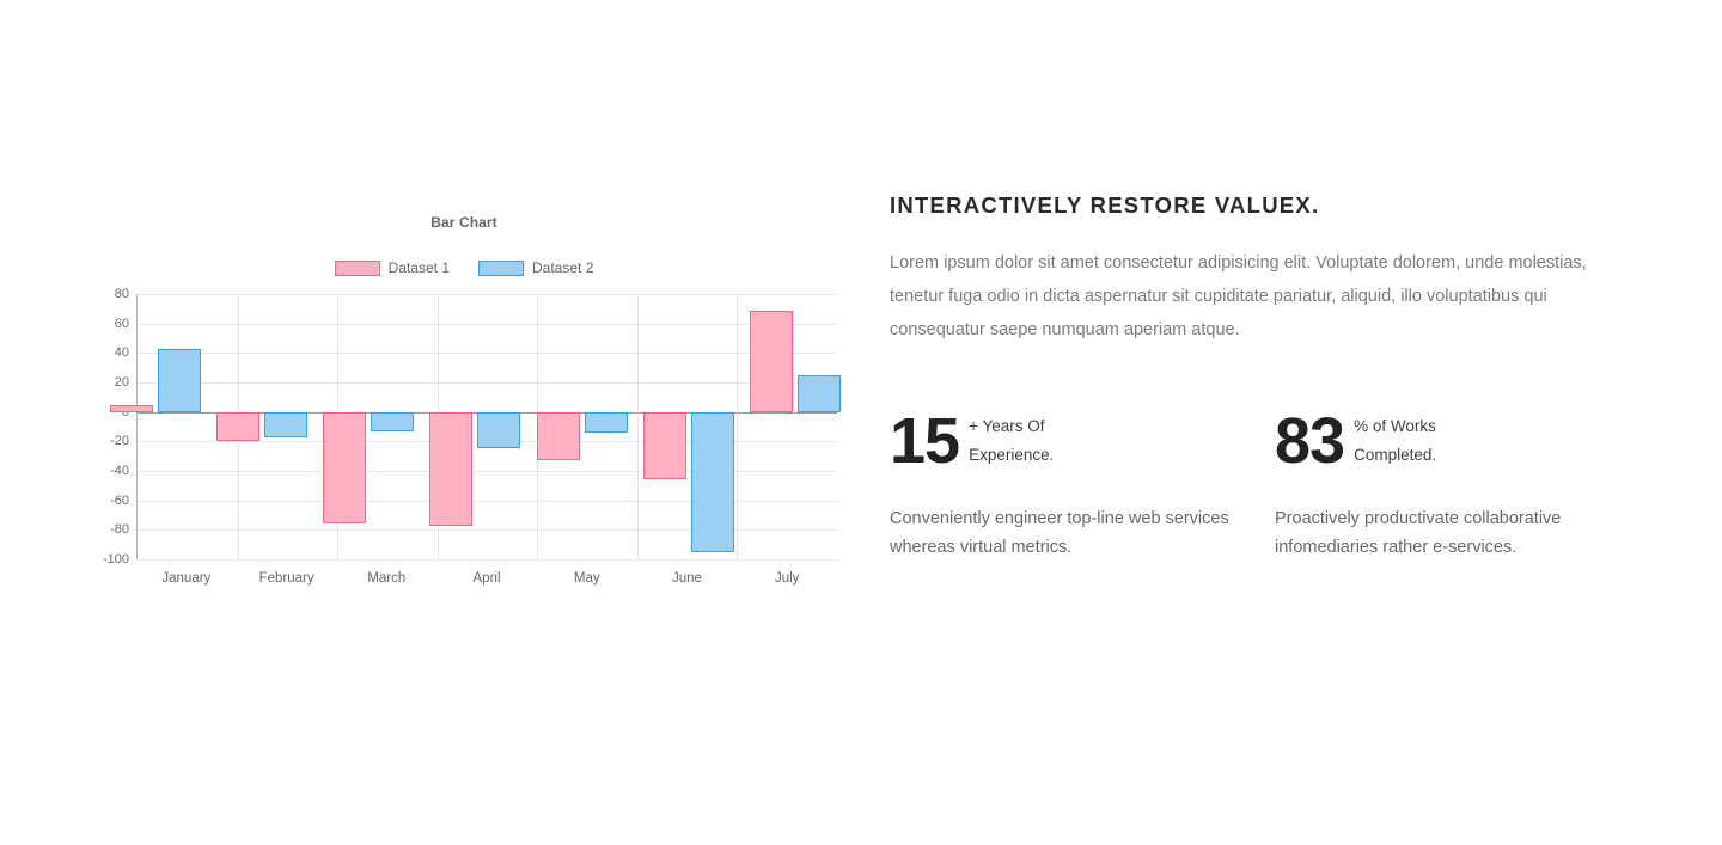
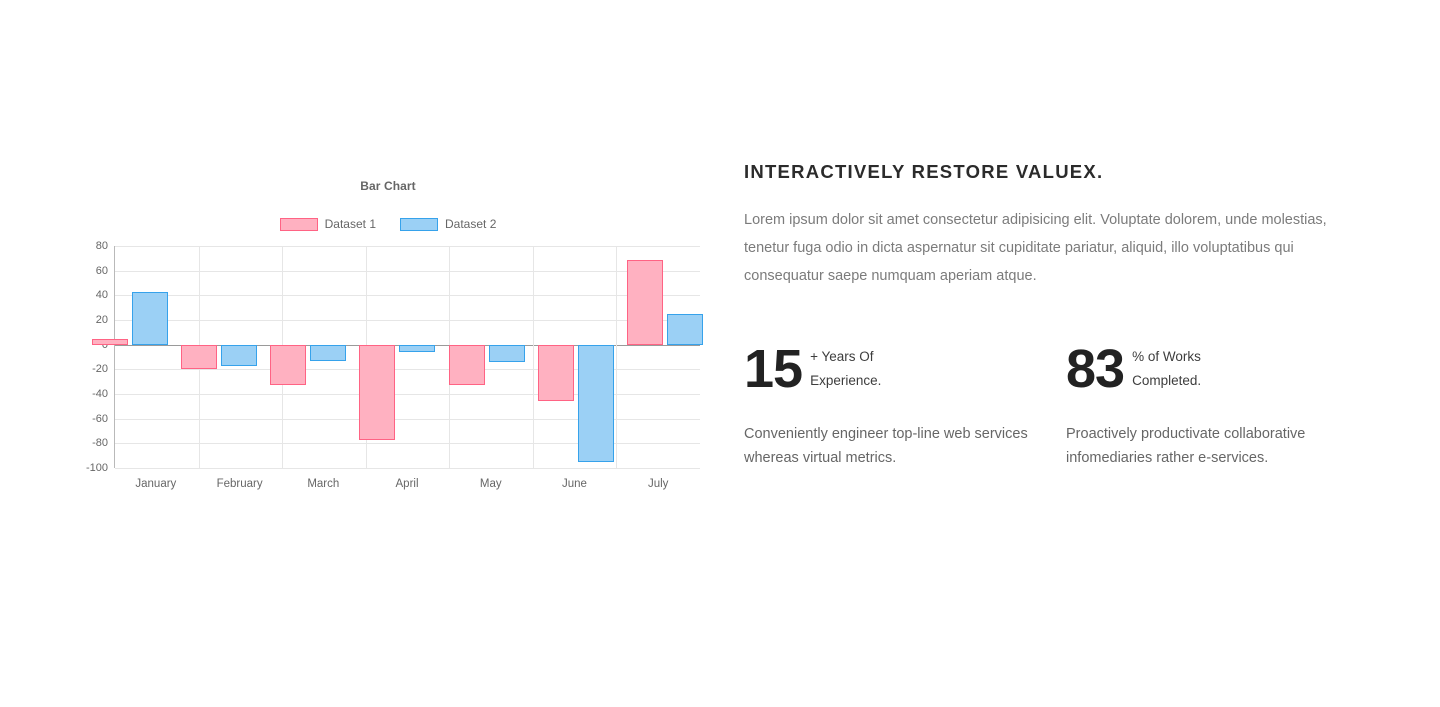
Dataset 1/March: -76 -> -33
Dataset 2/April: -25 -> -6
